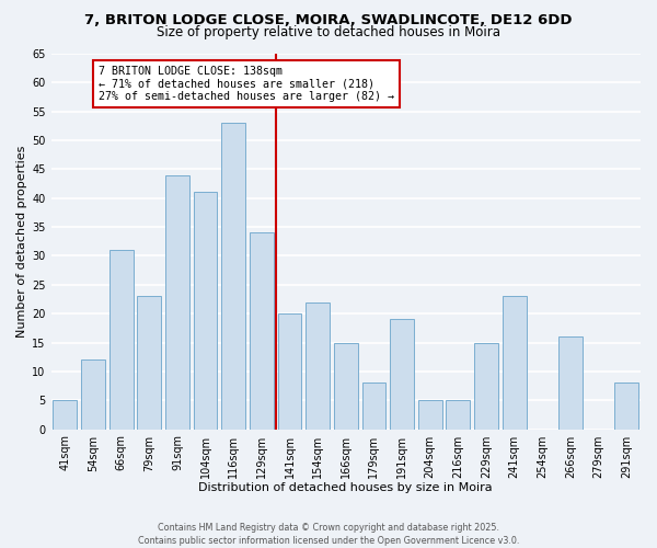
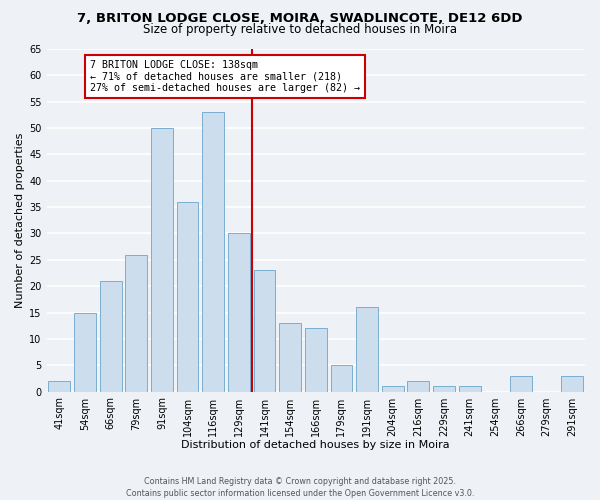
41sqm: 5 -> 2
54sqm: 12 -> 15
66sqm: 31 -> 21
79sqm: 23 -> 26
91sqm: 44 -> 50
104sqm: 41 -> 36
129sqm: 34 -> 30
141sqm: 20 -> 23
154sqm: 22 -> 13
166sqm: 15 -> 12
179sqm: 8 -> 5
191sqm: 19 -> 16
204sqm: 5 -> 1
216sqm: 5 -> 2
229sqm: 15 -> 1
241sqm: 23 -> 1
266sqm: 16 -> 3
291sqm: 8 -> 3
